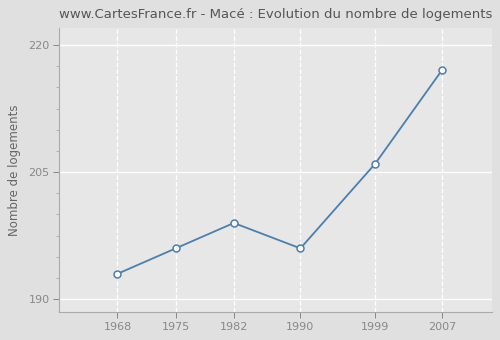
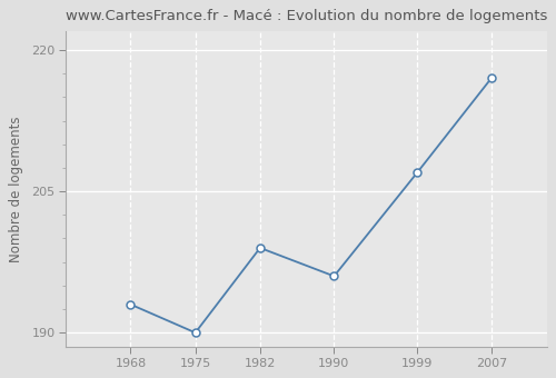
1975: 196 -> 190
1999: 206 -> 207
